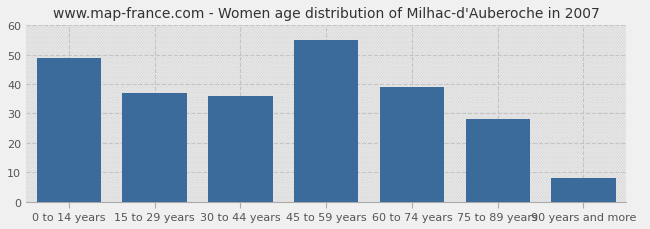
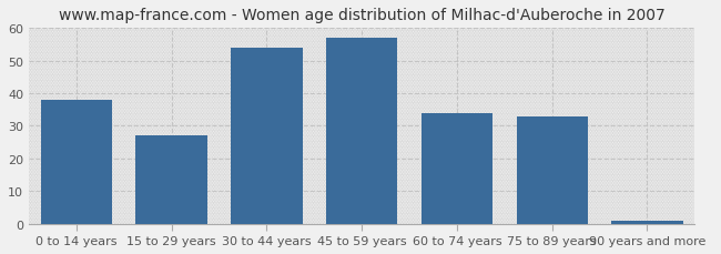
0 to 14 years: 49 -> 38
15 to 29 years: 37 -> 27
30 to 44 years: 36 -> 54
45 to 59 years: 55 -> 57
60 to 74 years: 39 -> 34
75 to 89 years: 28 -> 33
90 years and more: 8 -> 1
